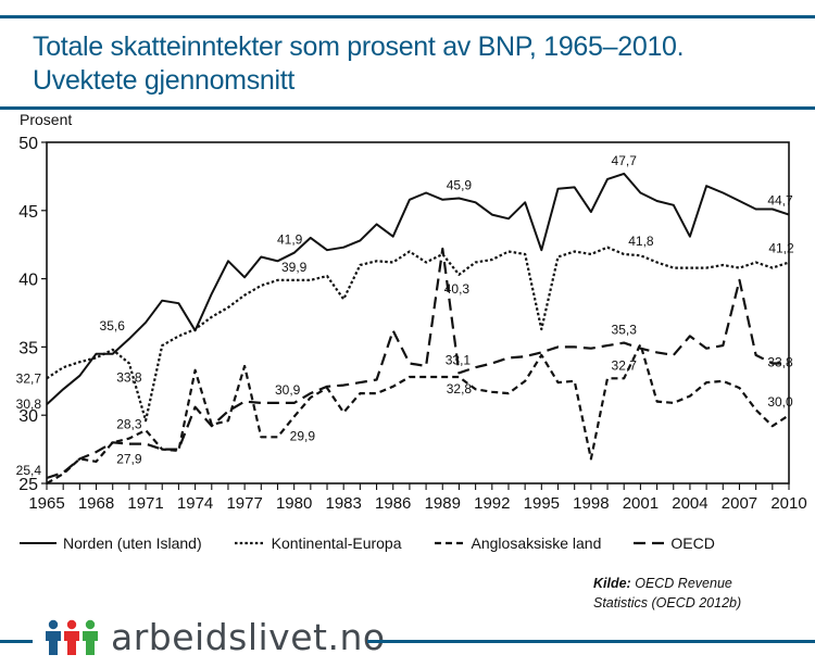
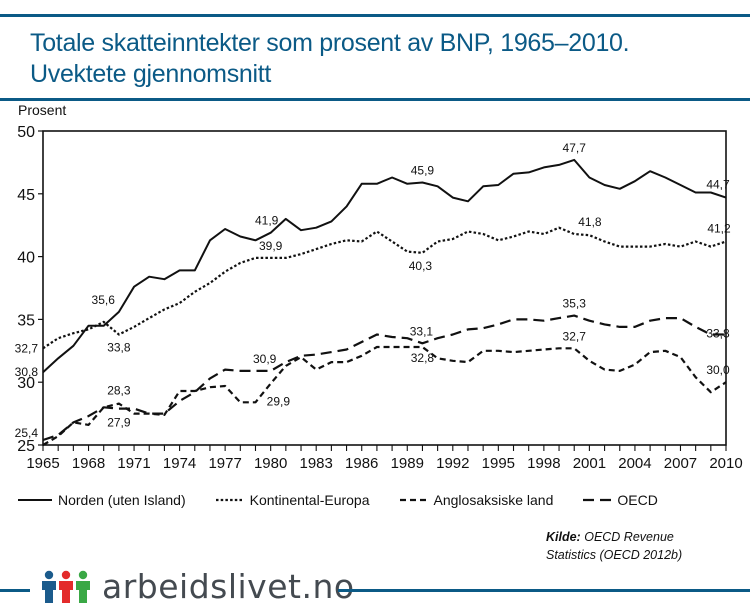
Norden (uten Island)/1971: 36.8 -> 37.6
Kontinental-Europa/1971: 29.6 -> 34.4
Anglosaksiske land/1971: 28.9 -> 27.5
Norden (uten Island)/1974: 36.2 -> 38.9
Anglosaksiske land/1974: 33.3 -> 29.3
OECD/1974: 30.6 -> 28.5
Norden (uten Island)/1977: 40.1 -> 42.2
Anglosaksiske land/1977: 33.6 -> 29.7
Kontinental-Europa/1983: 38.5 -> 40.6
Anglosaksiske land/1983: 30.2 -> 31.0
Norden (uten Island)/1986: 43.1 -> 45.8
OECD/1986: 36.2 -> 33.2
Kontinental-Europa/1989: 41.8 -> 40.4
OECD/1989: 42.2 -> 33.5
Norden (uten Island)/1995: 42.1 -> 45.7
Kontinental-Europa/1995: 36.3 -> 41.3
Anglosaksiske land/1995: 34.4 -> 32.5
Norden (uten Island)/1998: 44.9 -> 47.1
Anglosaksiske land/1998: 26.8 -> 32.6
Anglosaksiske land/2001: 35.2 -> 31.7
Norden (uten Island)/2004: 43.1 -> 46.0
OECD/2004: 35.8 -> 34.4
OECD/2007: 39.9 -> 35.1
